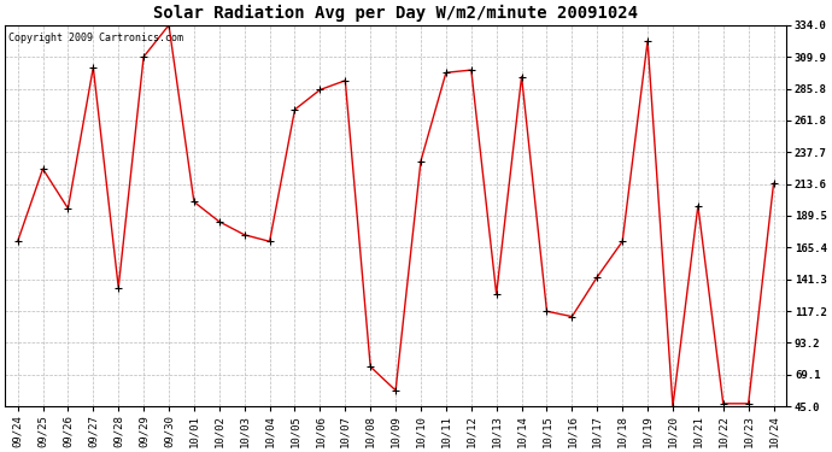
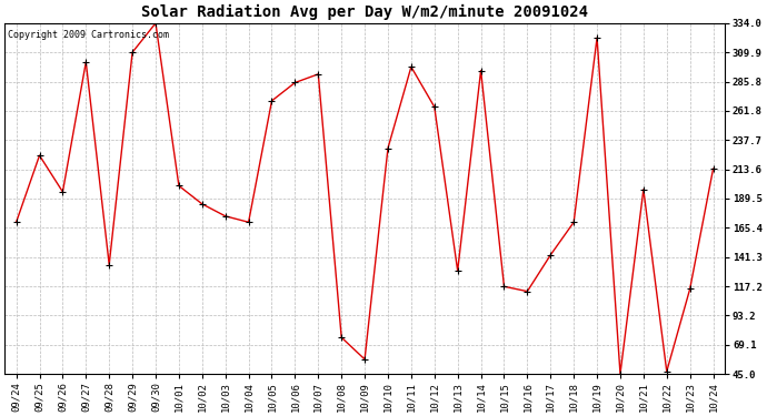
10/12: 300 -> 265
10/23: 47 -> 115
